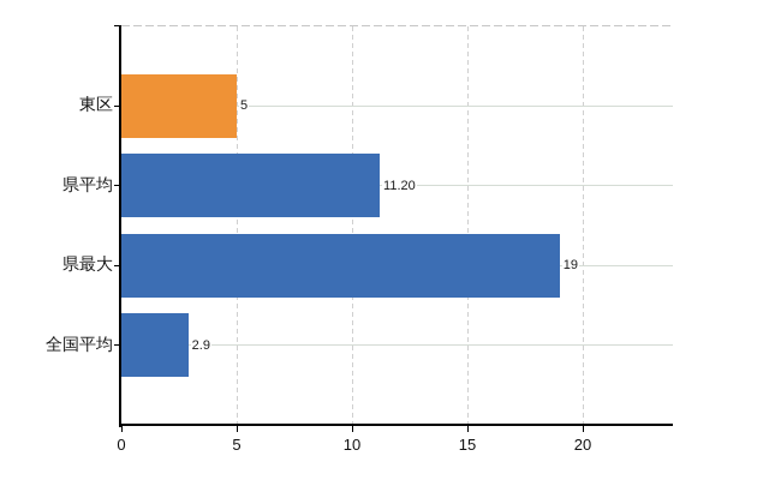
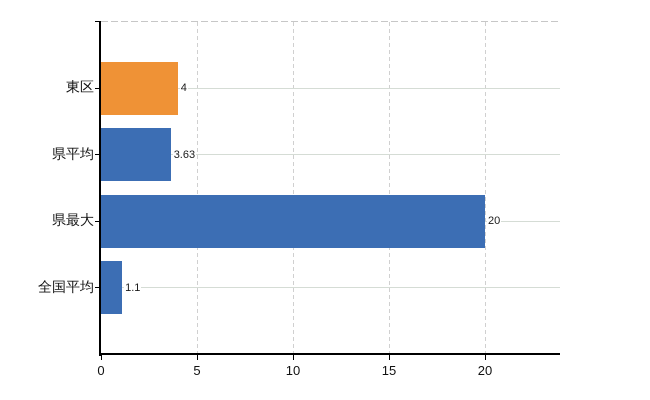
東区: 5 -> 4
県平均: 11.20 -> 3.63
県最大: 19 -> 20
全国平均: 2.9 -> 1.1
